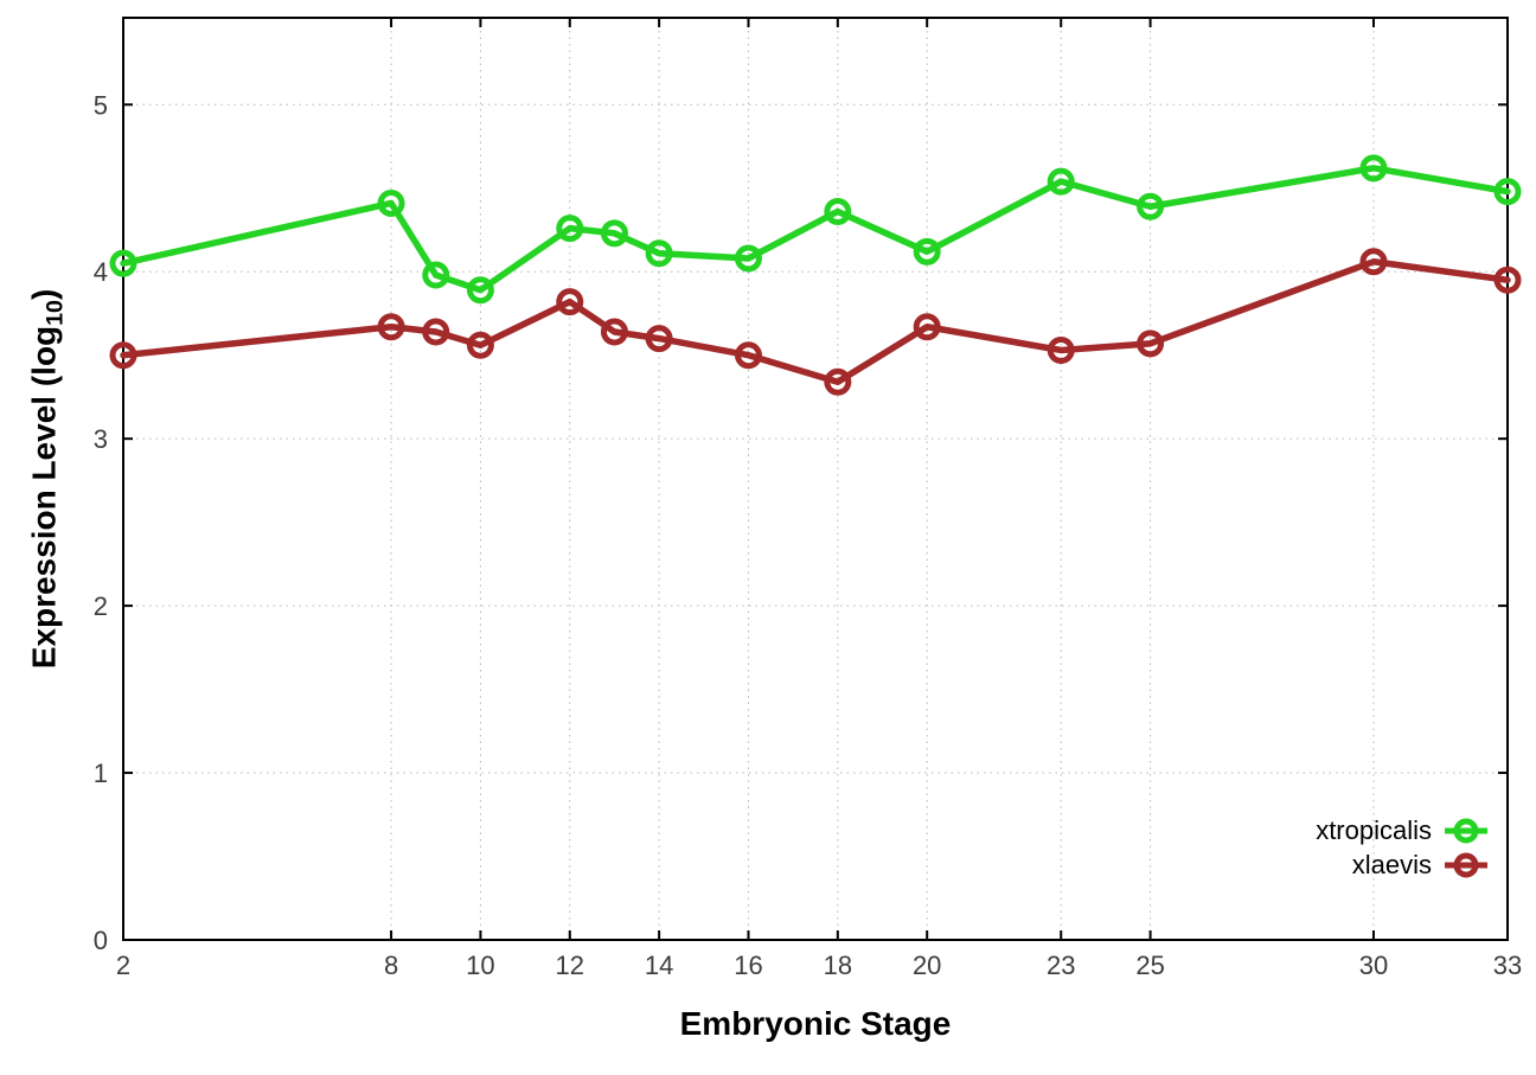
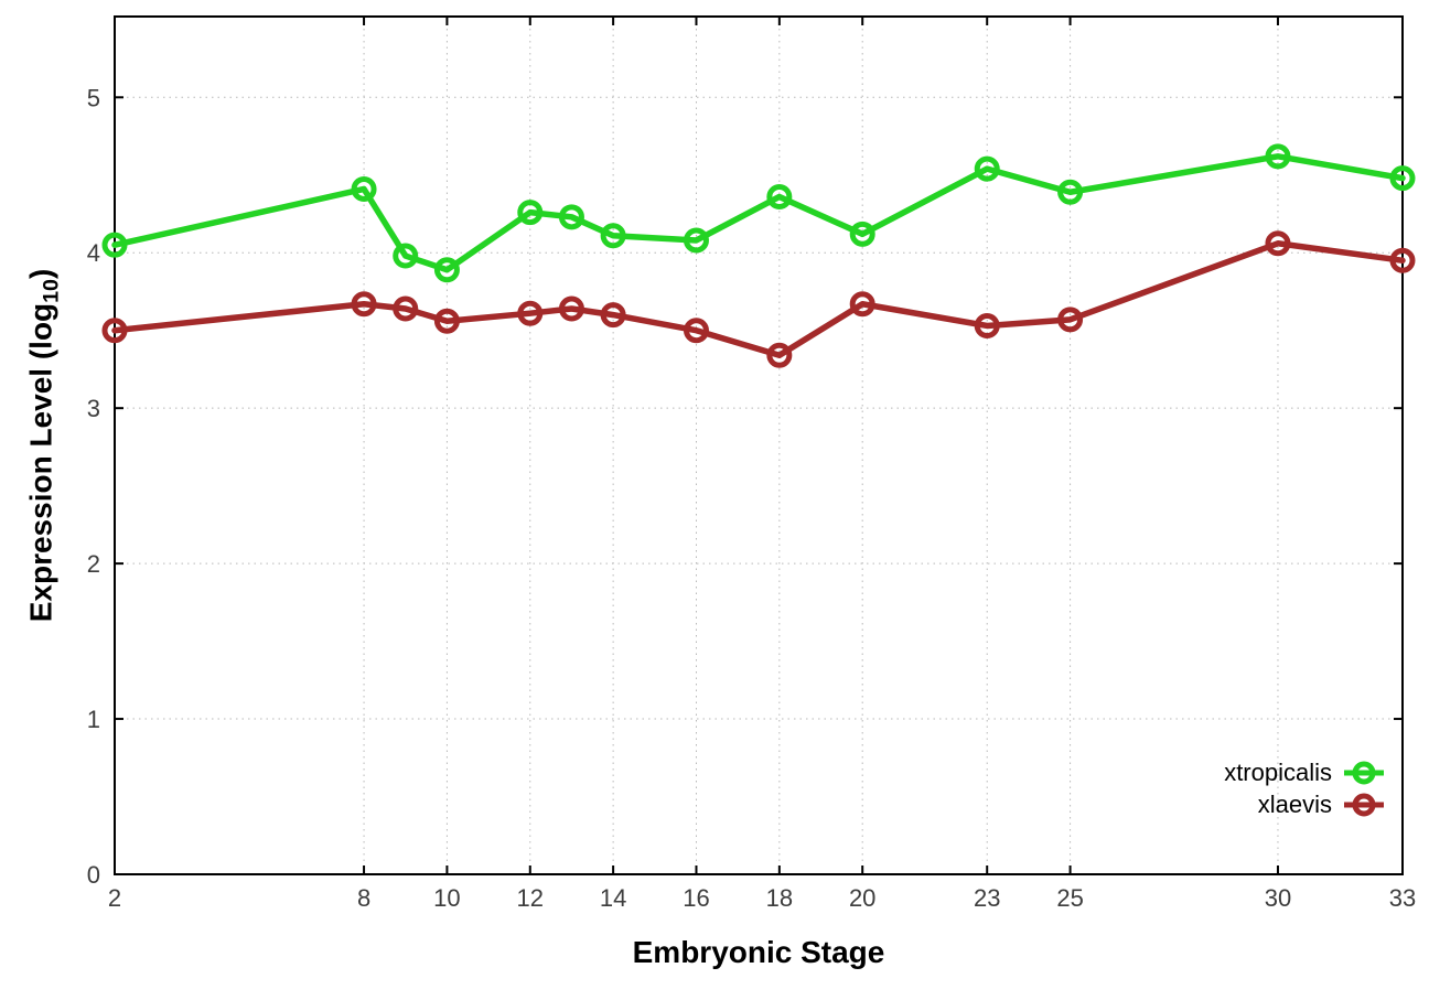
xlaevis/12: 3.82 -> 3.61
